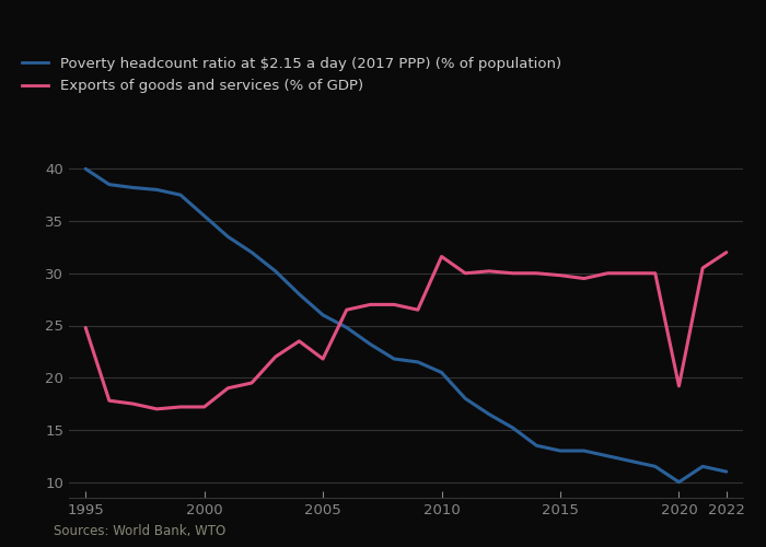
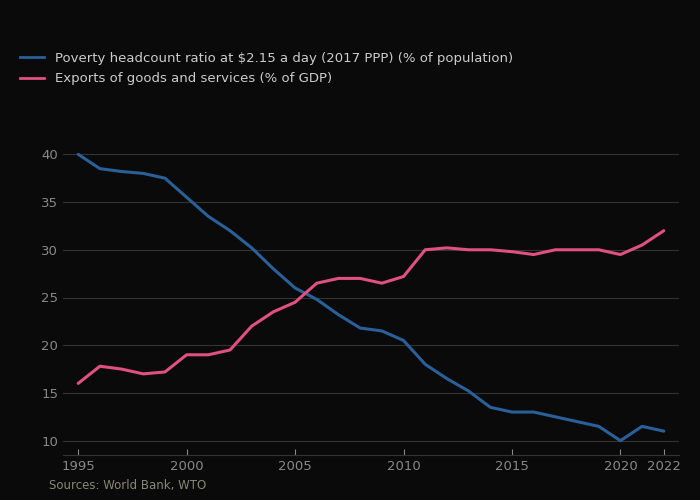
Exports of goods and services (% of GDP)/1995: 24.8 -> 16.0
Exports of goods and services (% of GDP)/2000: 17.2 -> 19.0
Exports of goods and services (% of GDP)/2005: 21.8 -> 24.5
Exports of goods and services (% of GDP)/2010: 31.6 -> 27.2
Exports of goods and services (% of GDP)/2020: 19.2 -> 29.5
